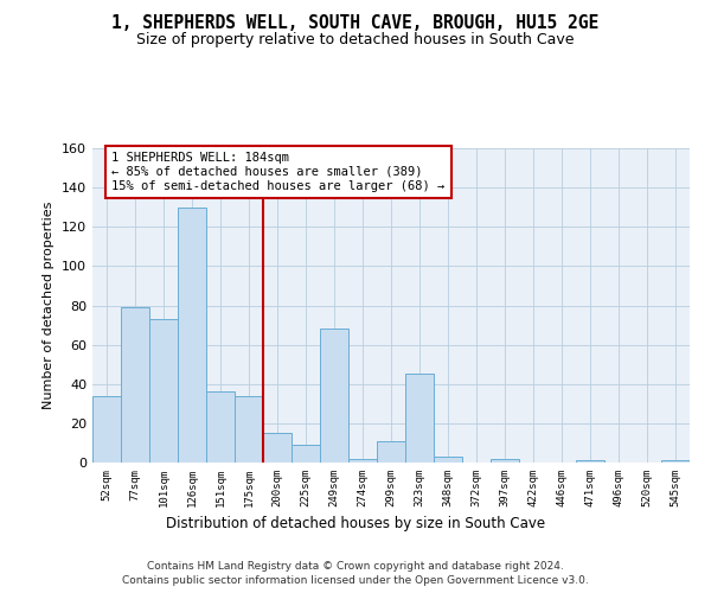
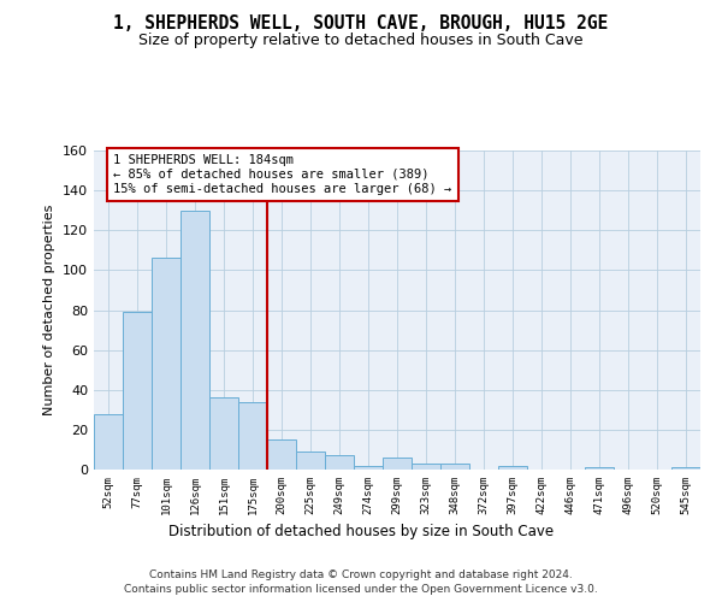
52sqm: 34 -> 28
101sqm: 73 -> 106
249sqm: 68 -> 7
299sqm: 11 -> 6
323sqm: 45 -> 3
